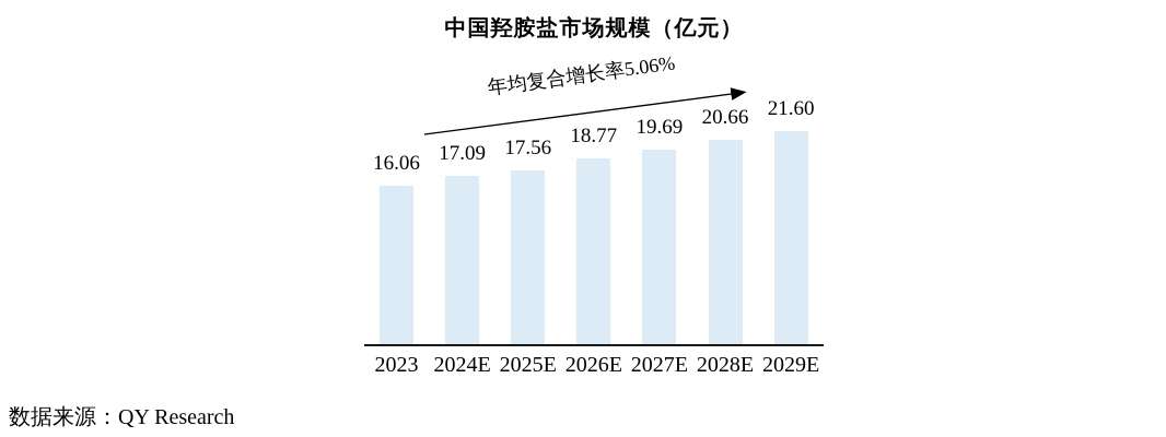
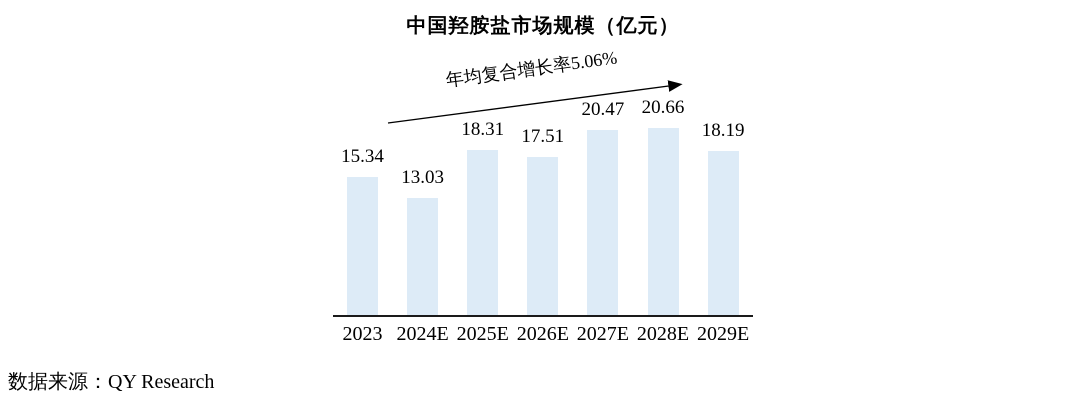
2023: 16.06 -> 15.34
2024E: 17.09 -> 13.03
2025E: 17.56 -> 18.31
2026E: 18.77 -> 17.51
2027E: 19.69 -> 20.47
2029E: 21.60 -> 18.19
